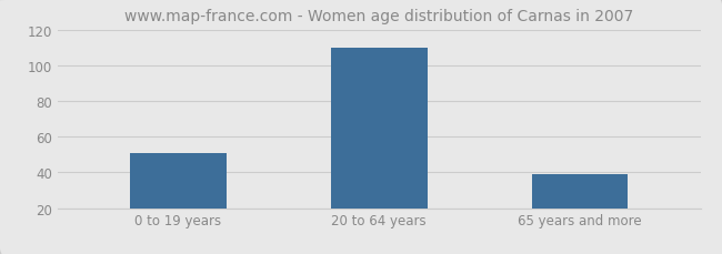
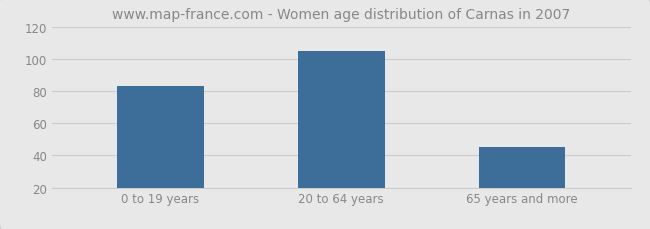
0 to 19 years: 51 -> 83
20 to 64 years: 110 -> 105
65 years and more: 39 -> 45
